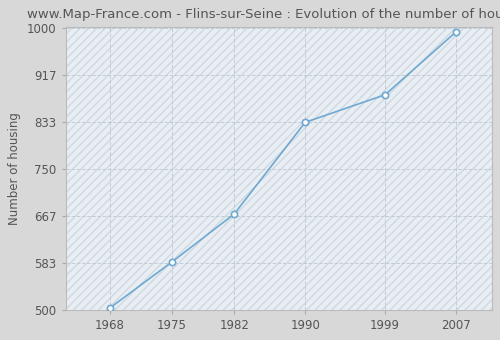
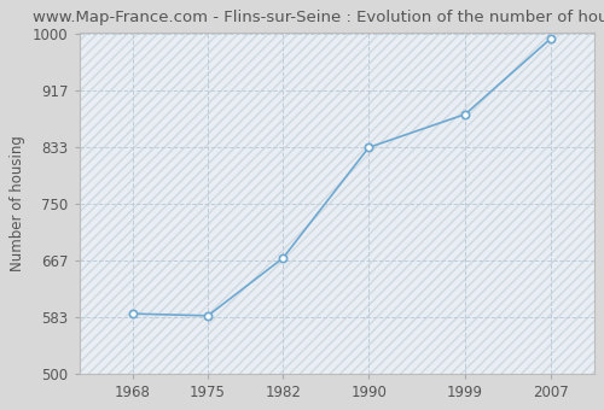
1968: 503 -> 588
